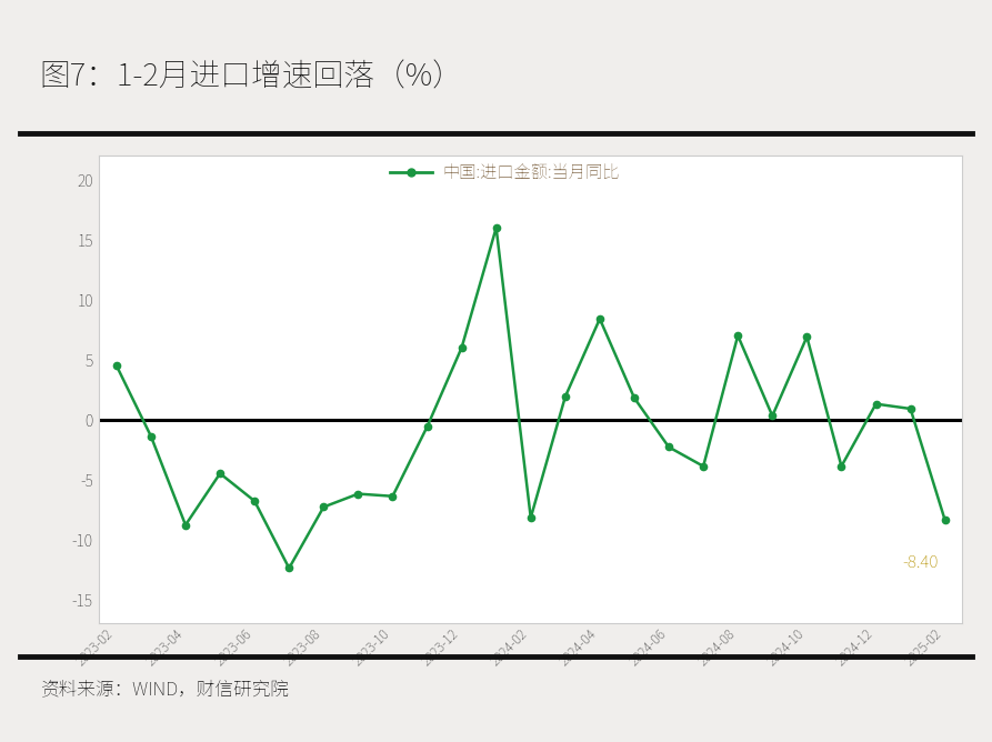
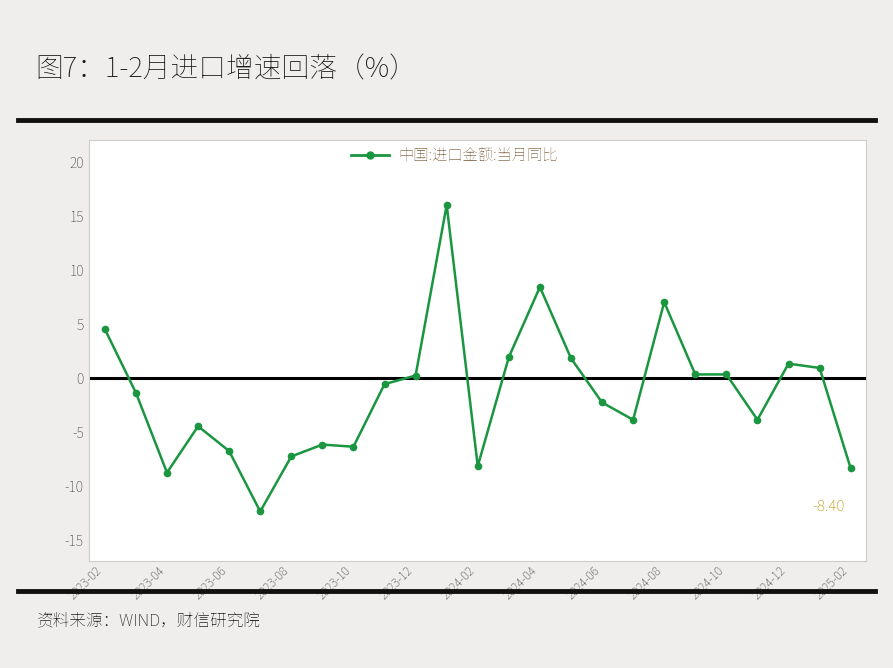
2023-12: 6.0 -> 0.2
2024-10: 6.9 -> 0.3
